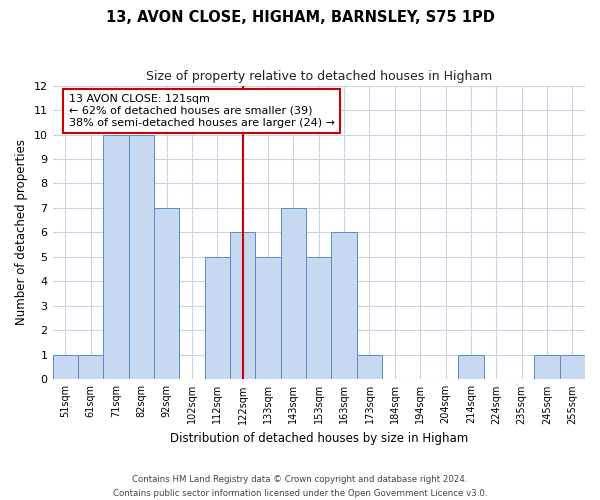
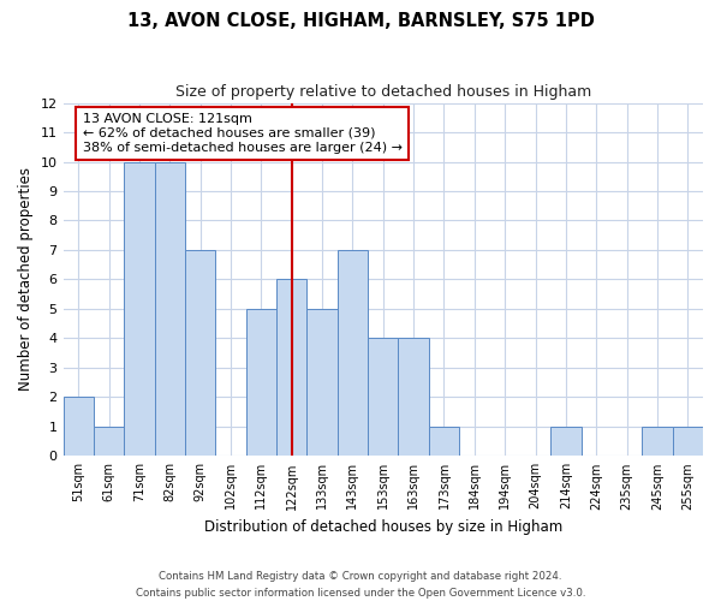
51sqm: 1 -> 2
153sqm: 5 -> 4
163sqm: 6 -> 4
